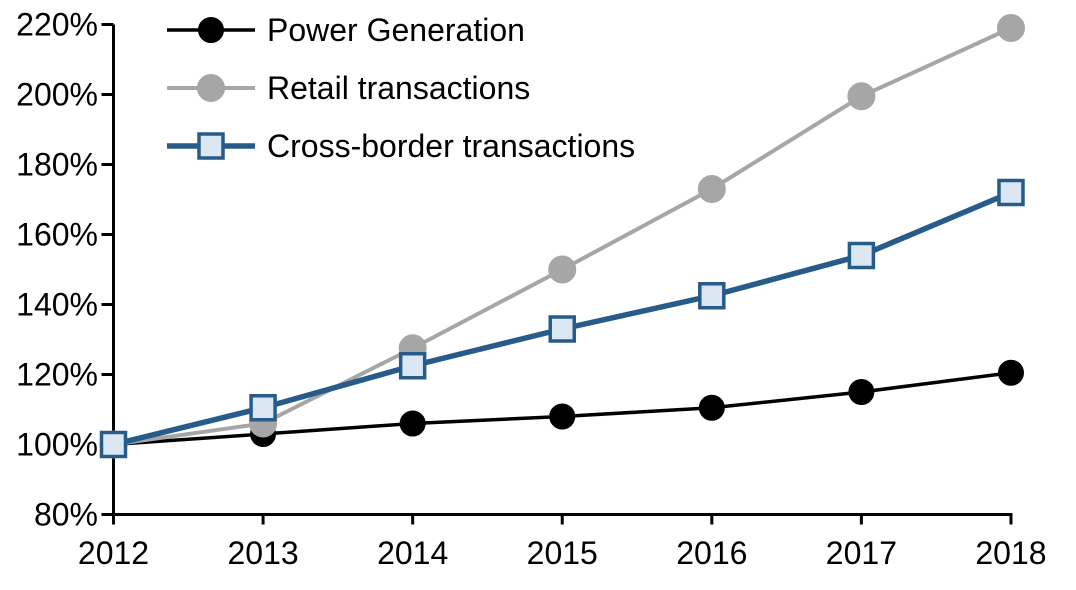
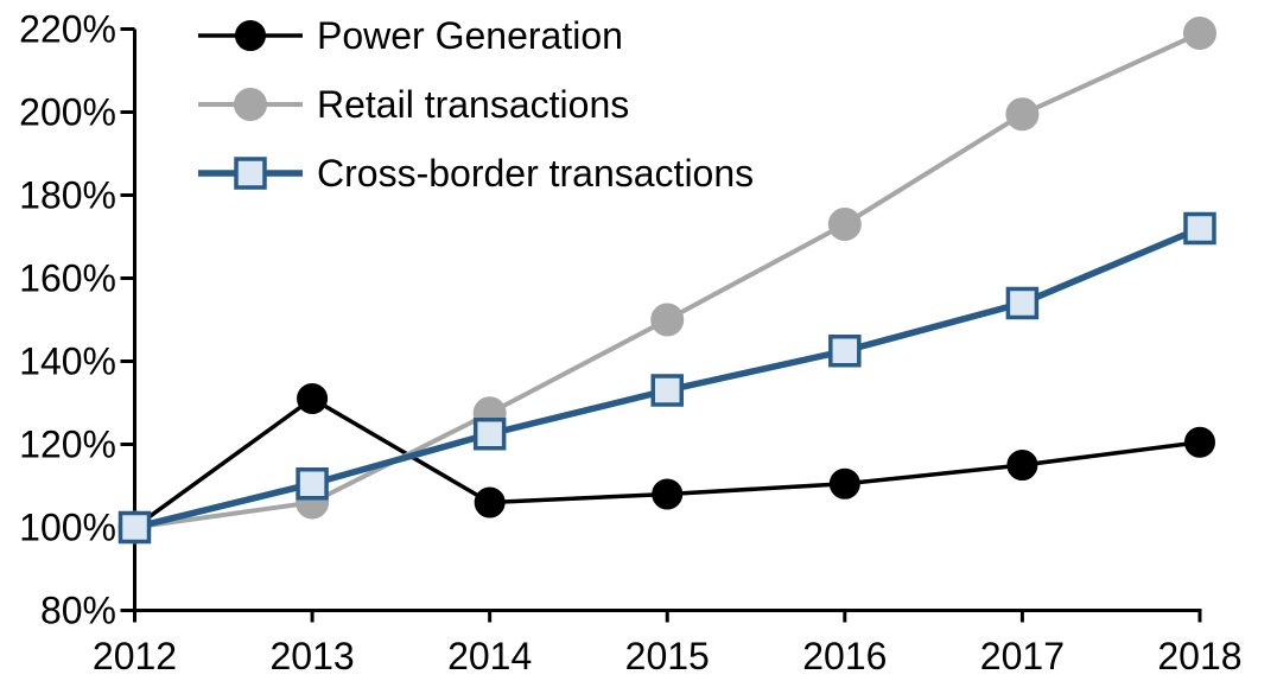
Power Generation/2013: 103% -> 131%
